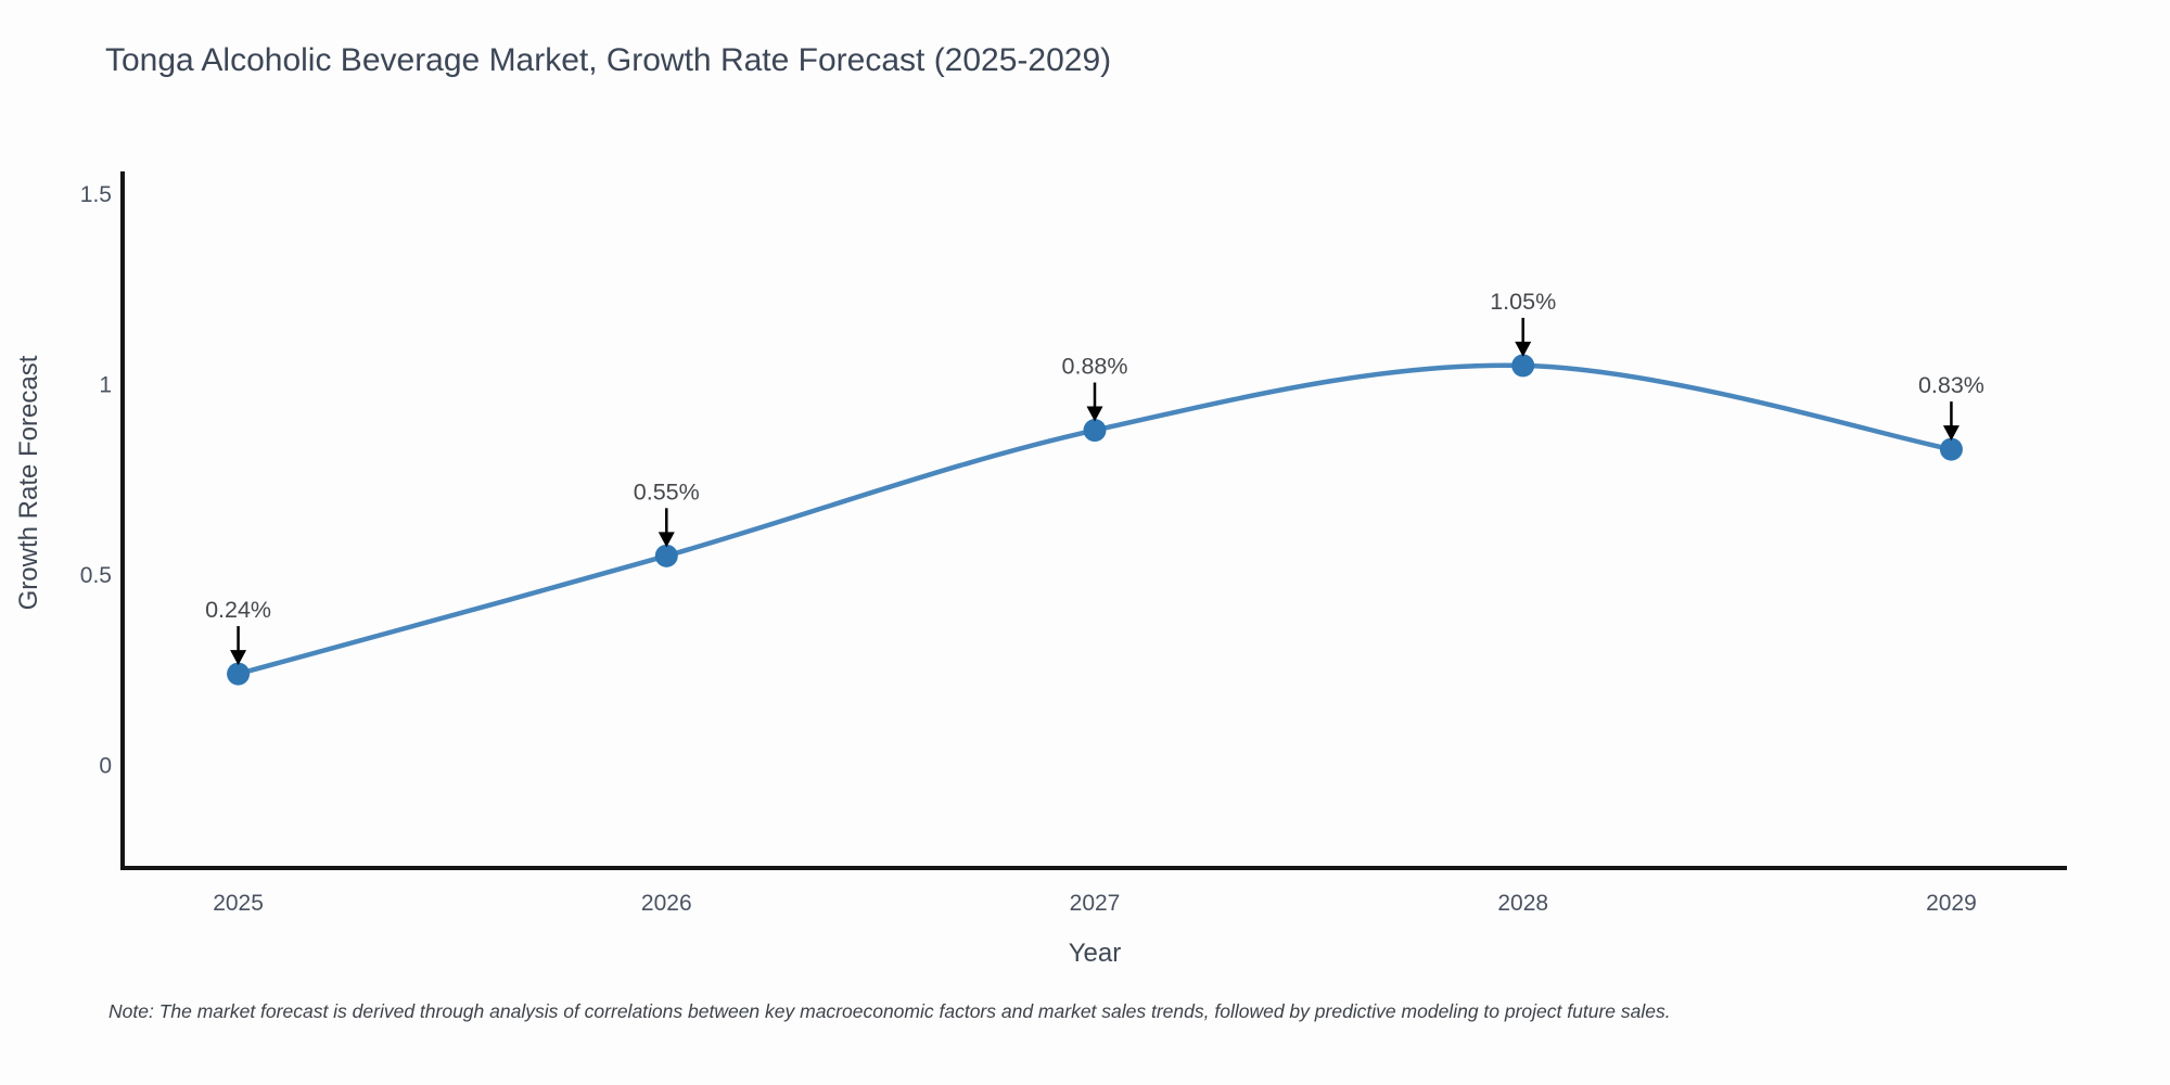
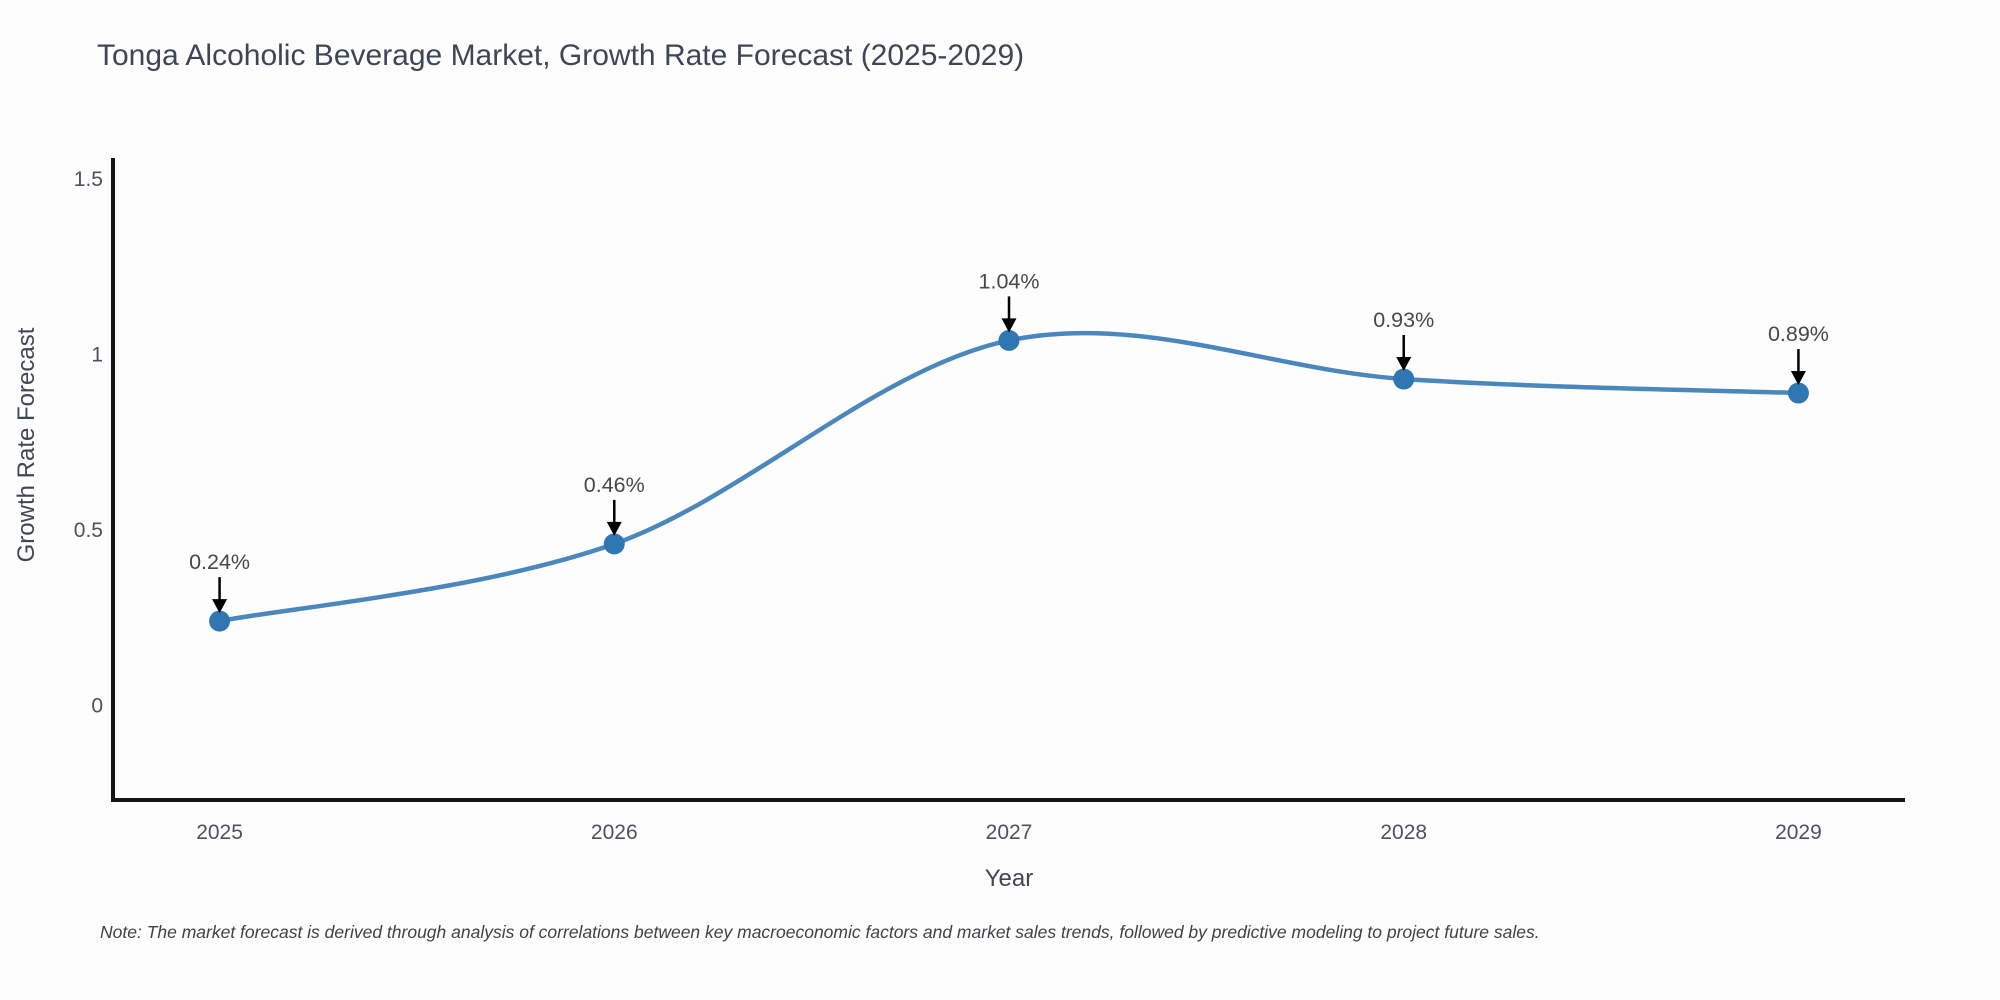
2026: 0.55% -> 0.46%
2027: 0.88% -> 1.04%
2028: 1.05% -> 0.93%
2029: 0.83% -> 0.89%
